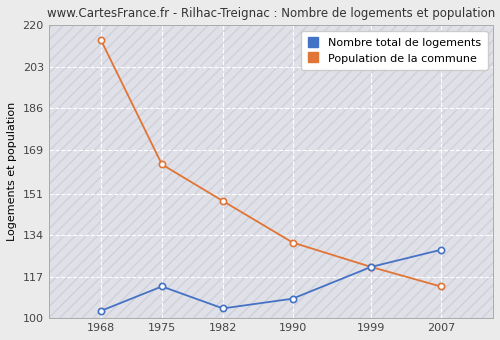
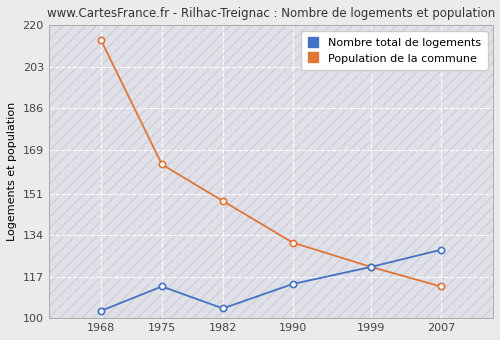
Nombre total de logements/1990: 108 -> 114
